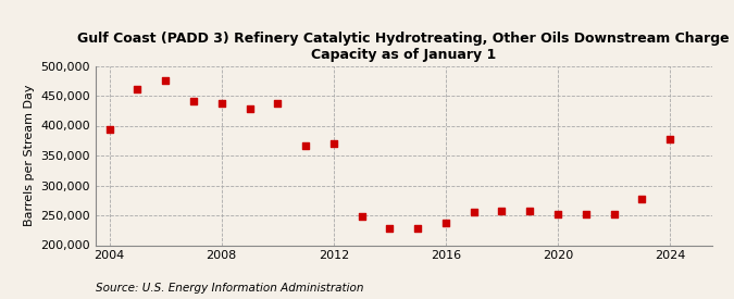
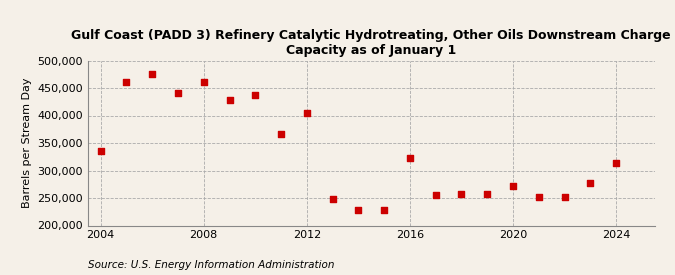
2004: 393,000 -> 336,000
2008: 437,000 -> 460,000
2012: 370,000 -> 404,000
2016: 237,000 -> 322,000
2020: 251,000 -> 272,000
2024: 378,000 -> 314,000
